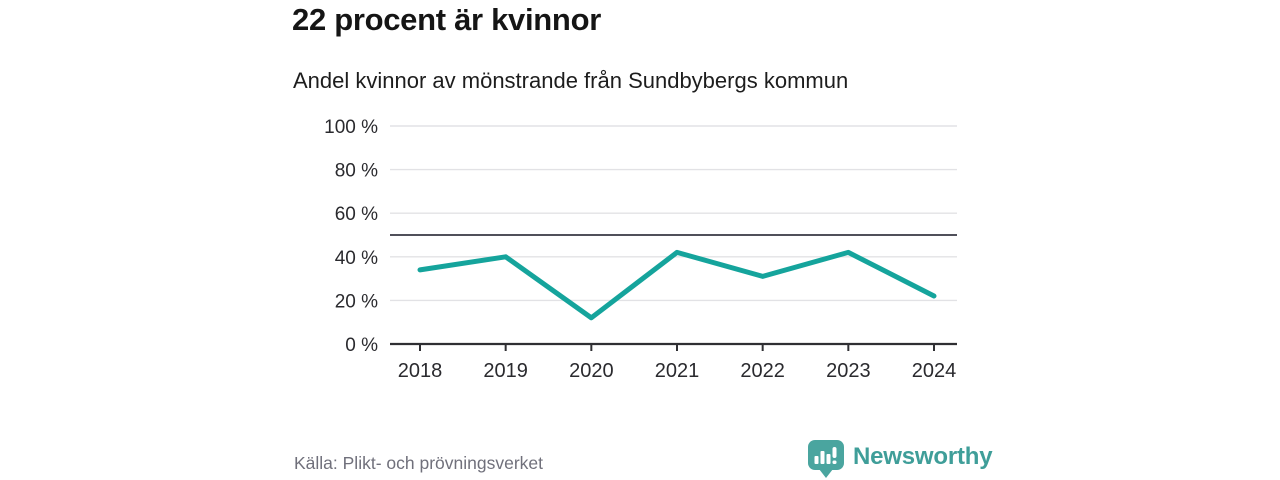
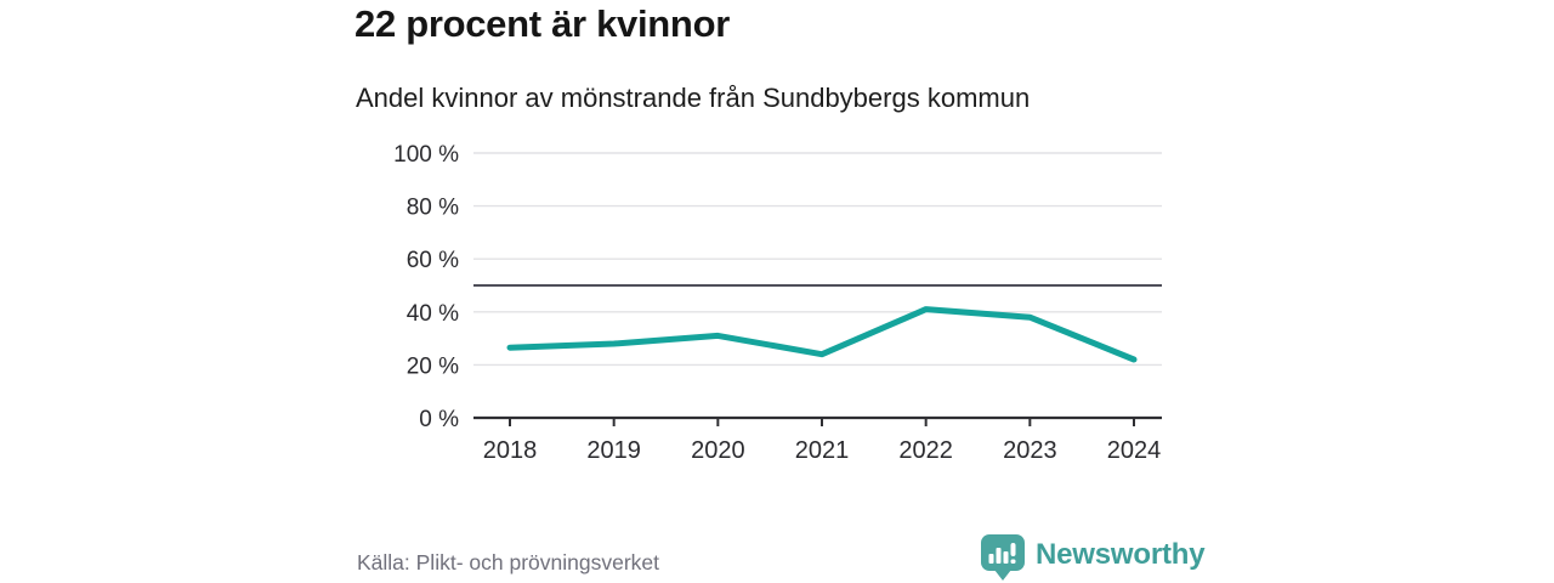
2018: 34% -> 26%
2019: 40% -> 28%
2020: 12% -> 31%
2021: 42% -> 24%
2022: 31% -> 41%
2023: 42% -> 38%
